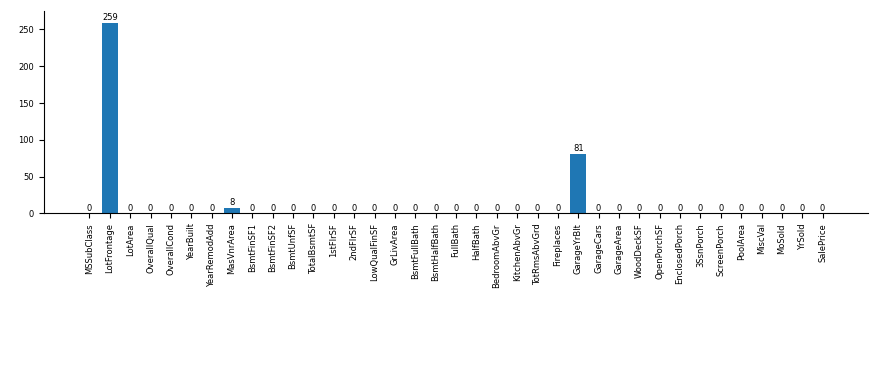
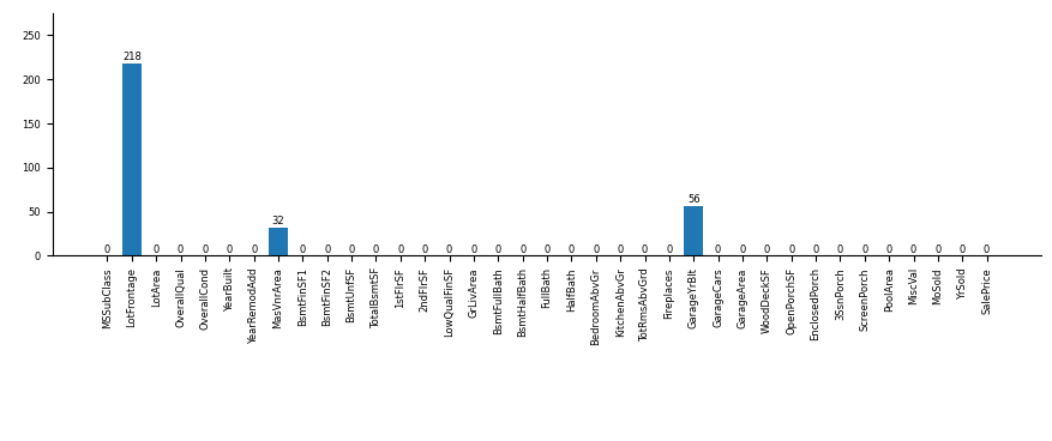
LotFrontage: 259 -> 218
MasVnrArea: 8 -> 32
GarageYrBlt: 81 -> 56
